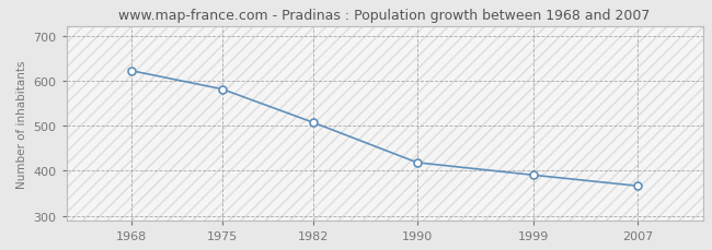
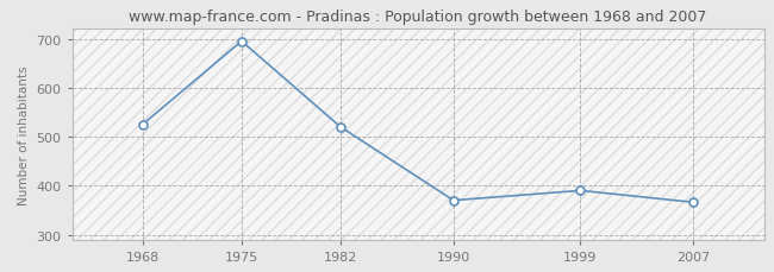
1968: 622 -> 525
1975: 581 -> 695
1982: 507 -> 520
1990: 418 -> 370
